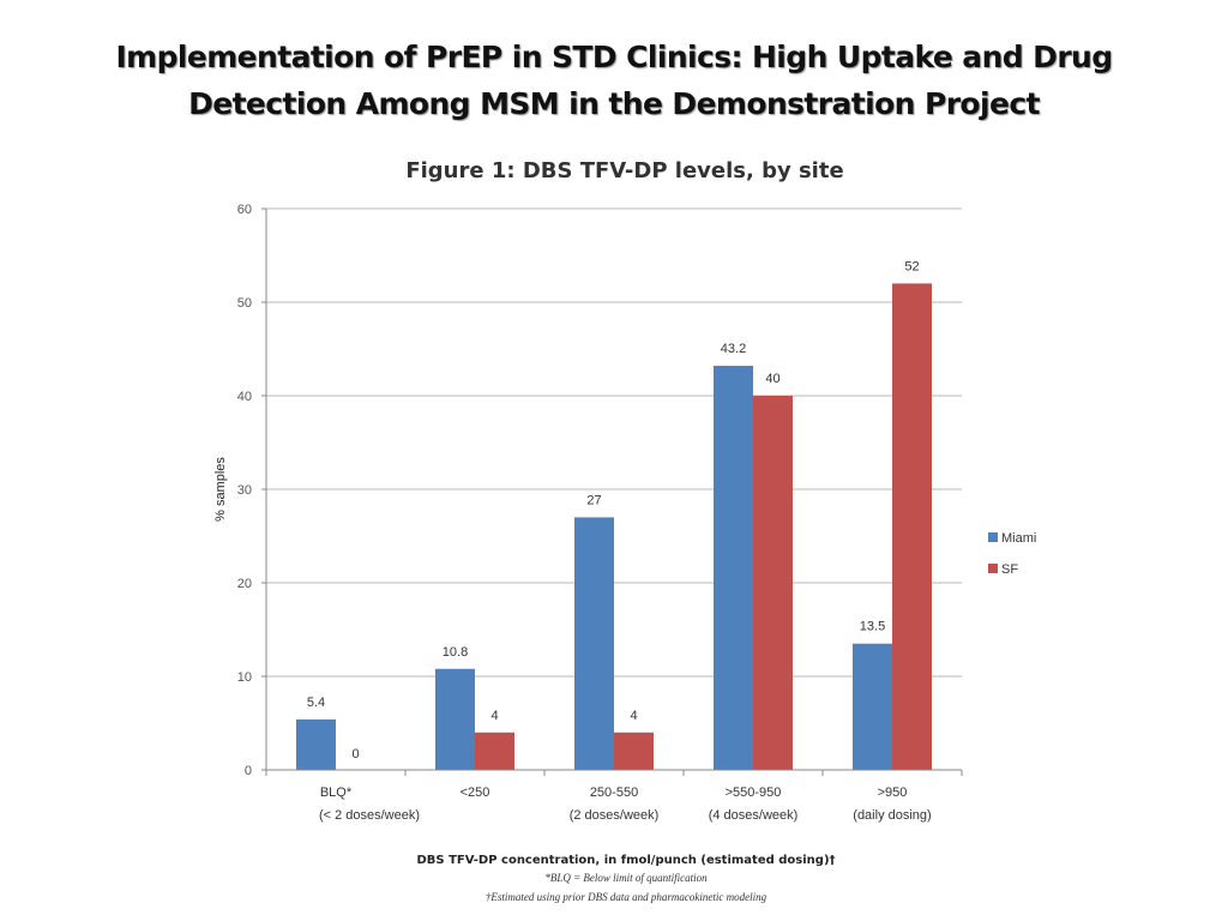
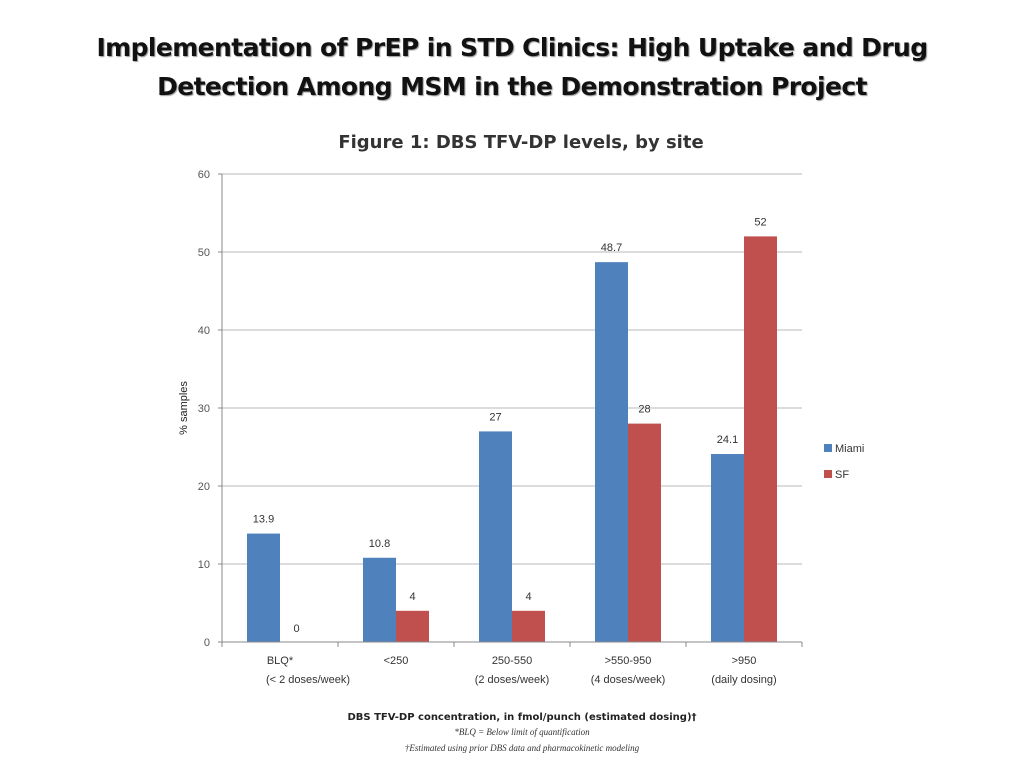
Miami/BLQ*: 5.4 -> 13.9
Miami/>550-950: 43.2 -> 48.7
SF/>550-950: 40 -> 28
Miami/>950: 13.5 -> 24.1
